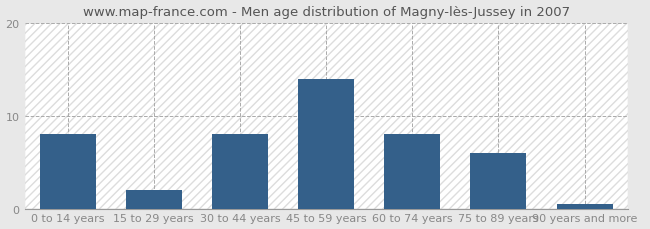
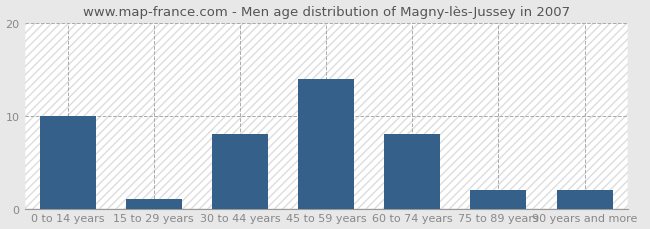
0 to 14 years: 8.0 -> 10.0
15 to 29 years: 2.0 -> 1.0
75 to 89 years: 6.0 -> 2.0
90 years and more: 0.5 -> 2.0
